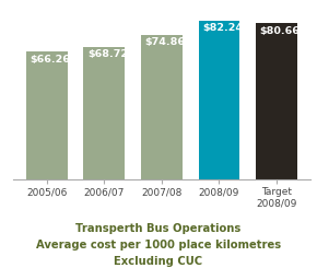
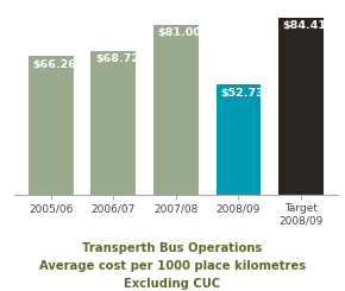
2007/08: $74.86 -> $81.00
2008/09: $82.24 -> $52.73
Target 2008/09: $80.66 -> $84.41
